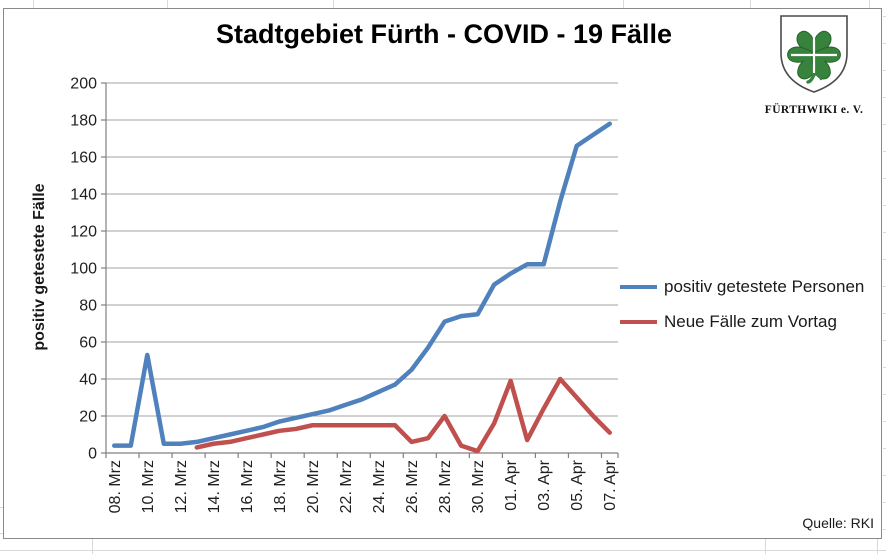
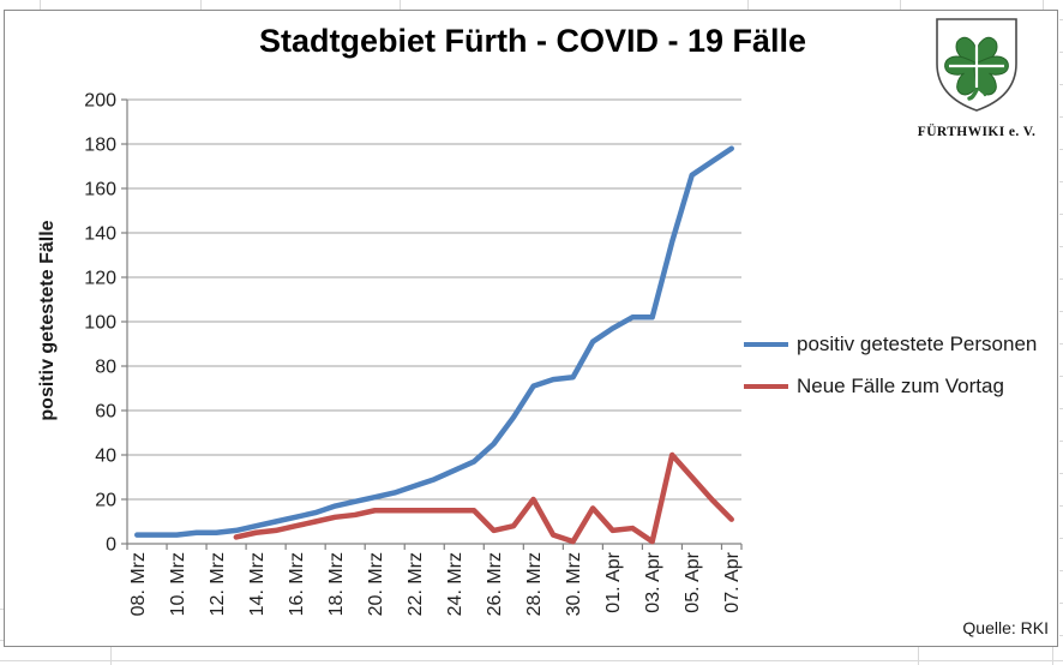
positiv getestete Personen/10. Mrz: 53 -> 4
Neue Fälle zum Vortag/01. Apr: 39 -> 6
Neue Fälle zum Vortag/03. Apr: 24 -> 1
